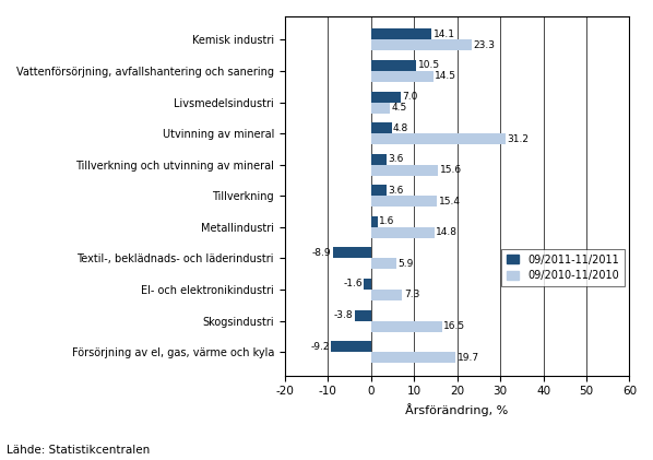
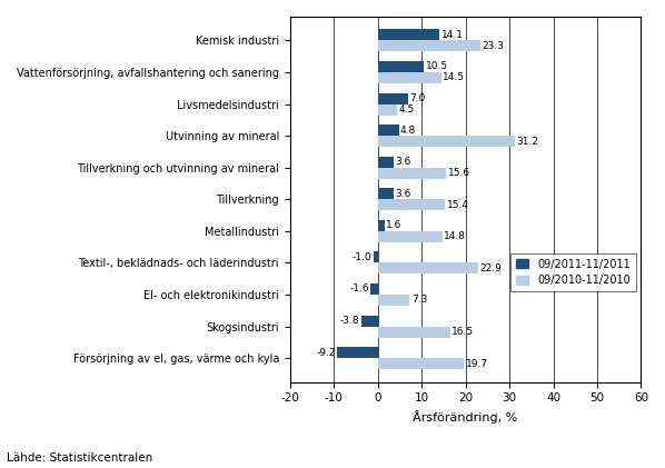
09/2011-11/2011/Textil-, beklädnads- och läderindustri: -8.9 -> -1.0
09/2010-11/2010/Textil-, beklädnads- och läderindustri: 5.9 -> 22.9
